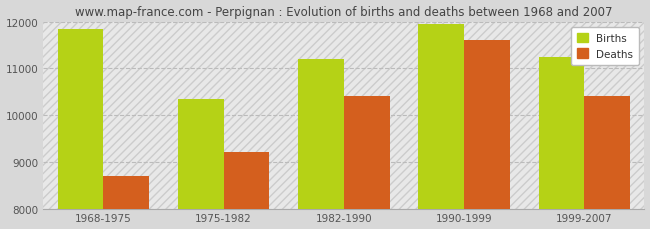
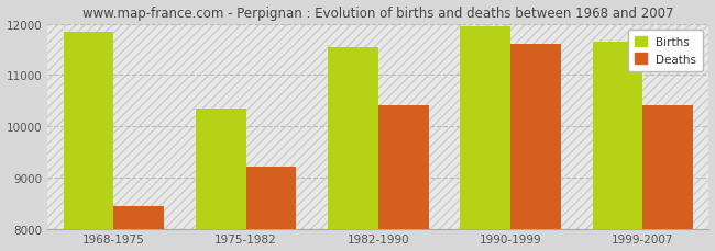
Deaths/1968-1975: 8700 -> 8450
Births/1982-1990: 11200 -> 11550
Births/1999-2007: 11250 -> 11650
